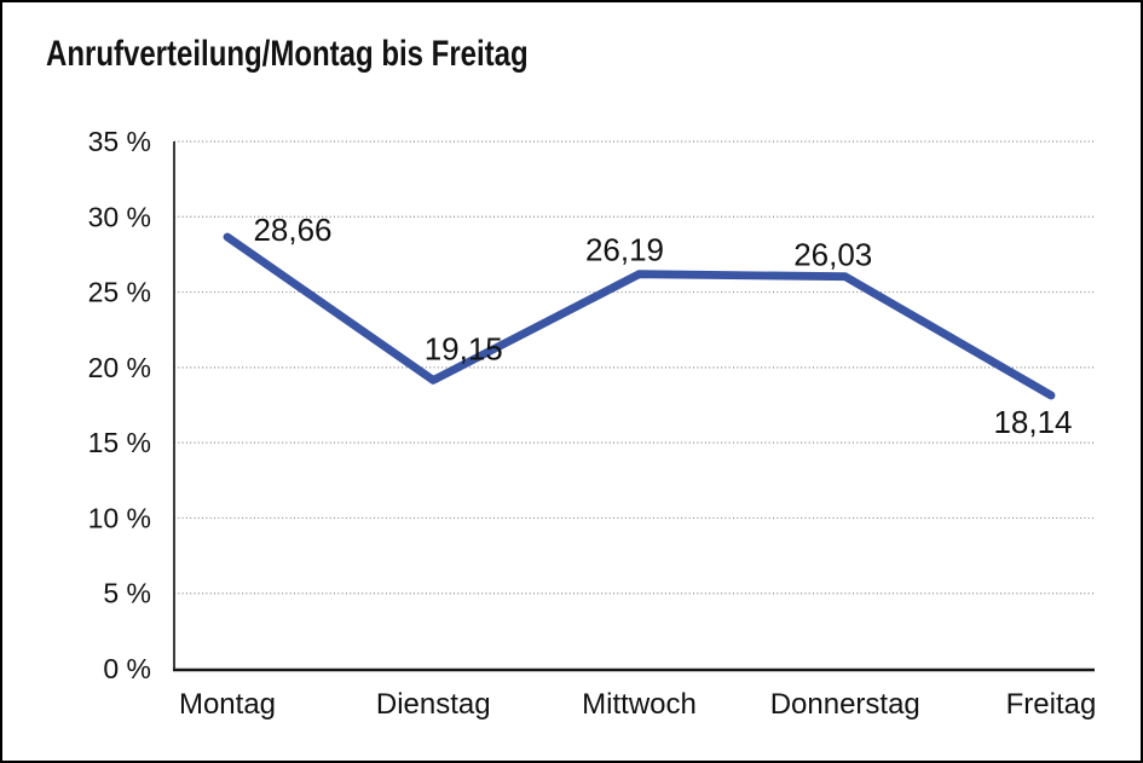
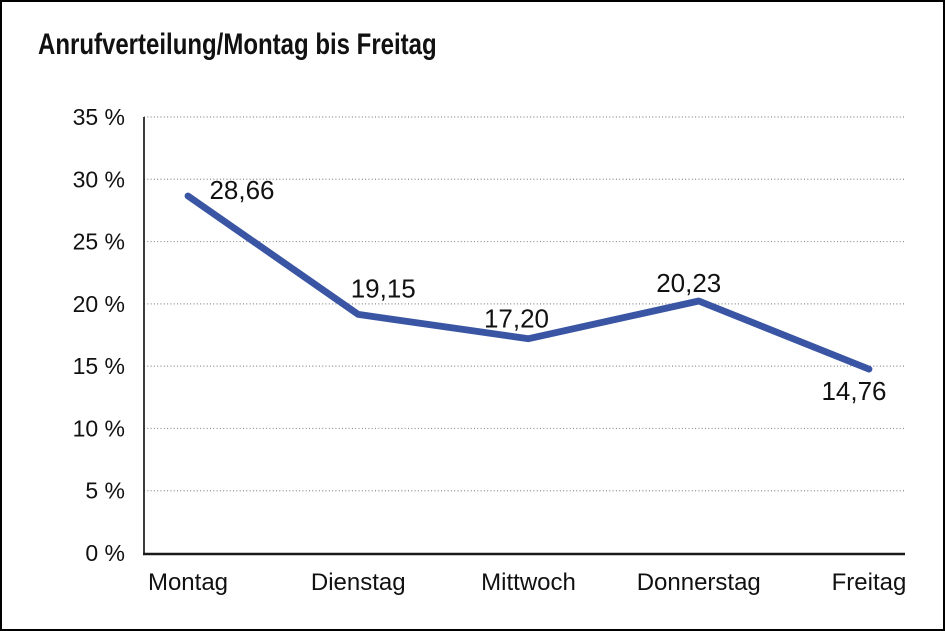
Mittwoch: 26,19 -> 17,20
Donnerstag: 26,03 -> 20,23
Freitag: 18,14 -> 14,76
